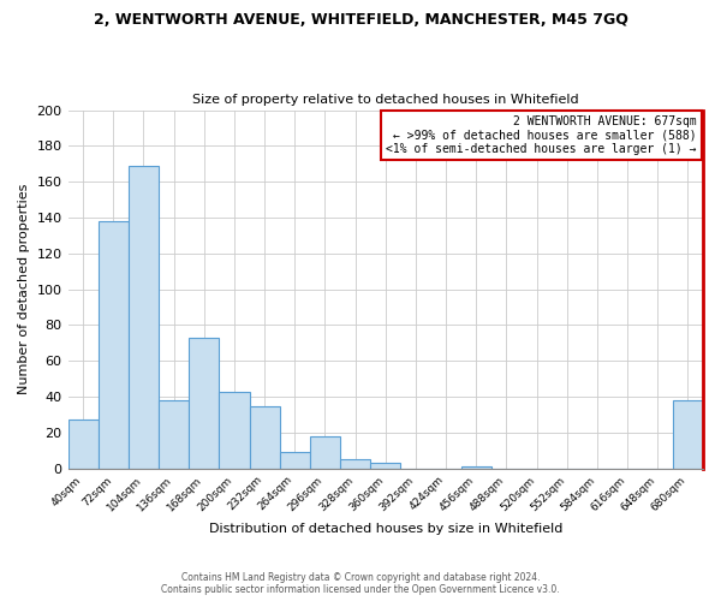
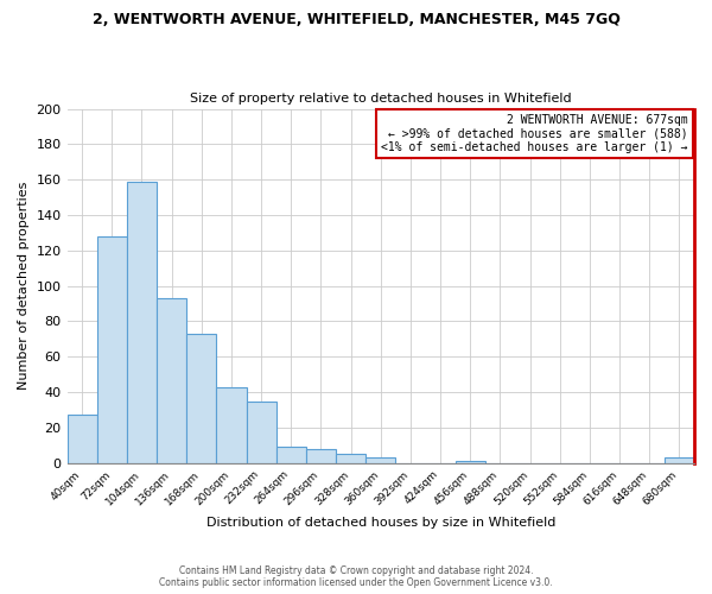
72sqm: 138 -> 128
104sqm: 169 -> 159
136sqm: 38 -> 93
296sqm: 18 -> 8
680sqm: 38 -> 3
